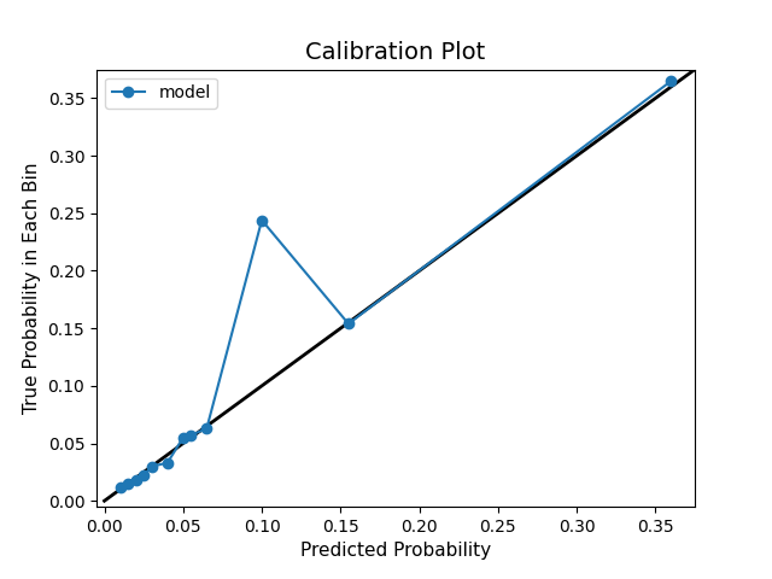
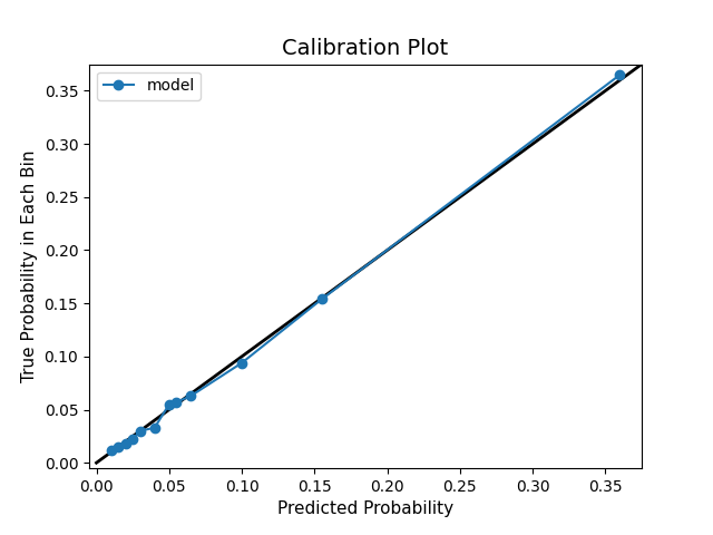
0.10: 0.244 -> 0.094
